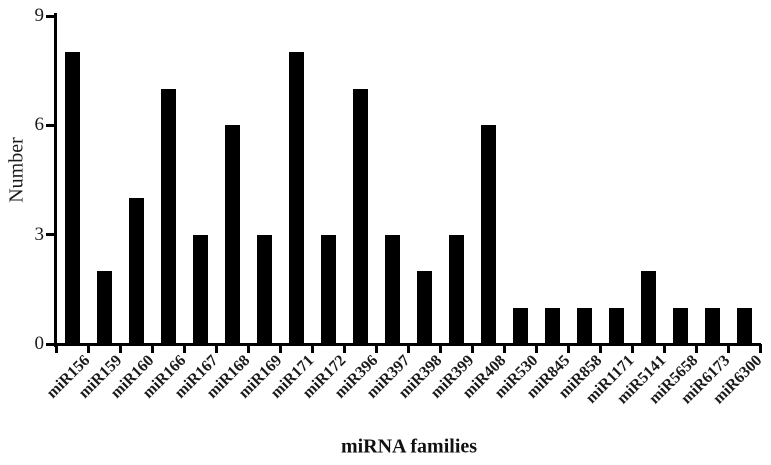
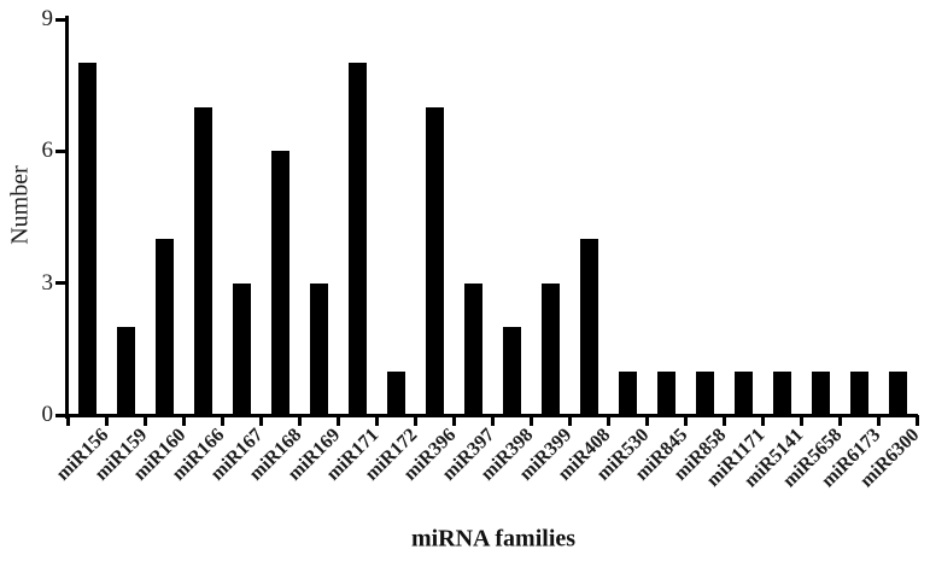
miR172: 3 -> 1
miR408: 6 -> 4
miR5141: 2 -> 1
